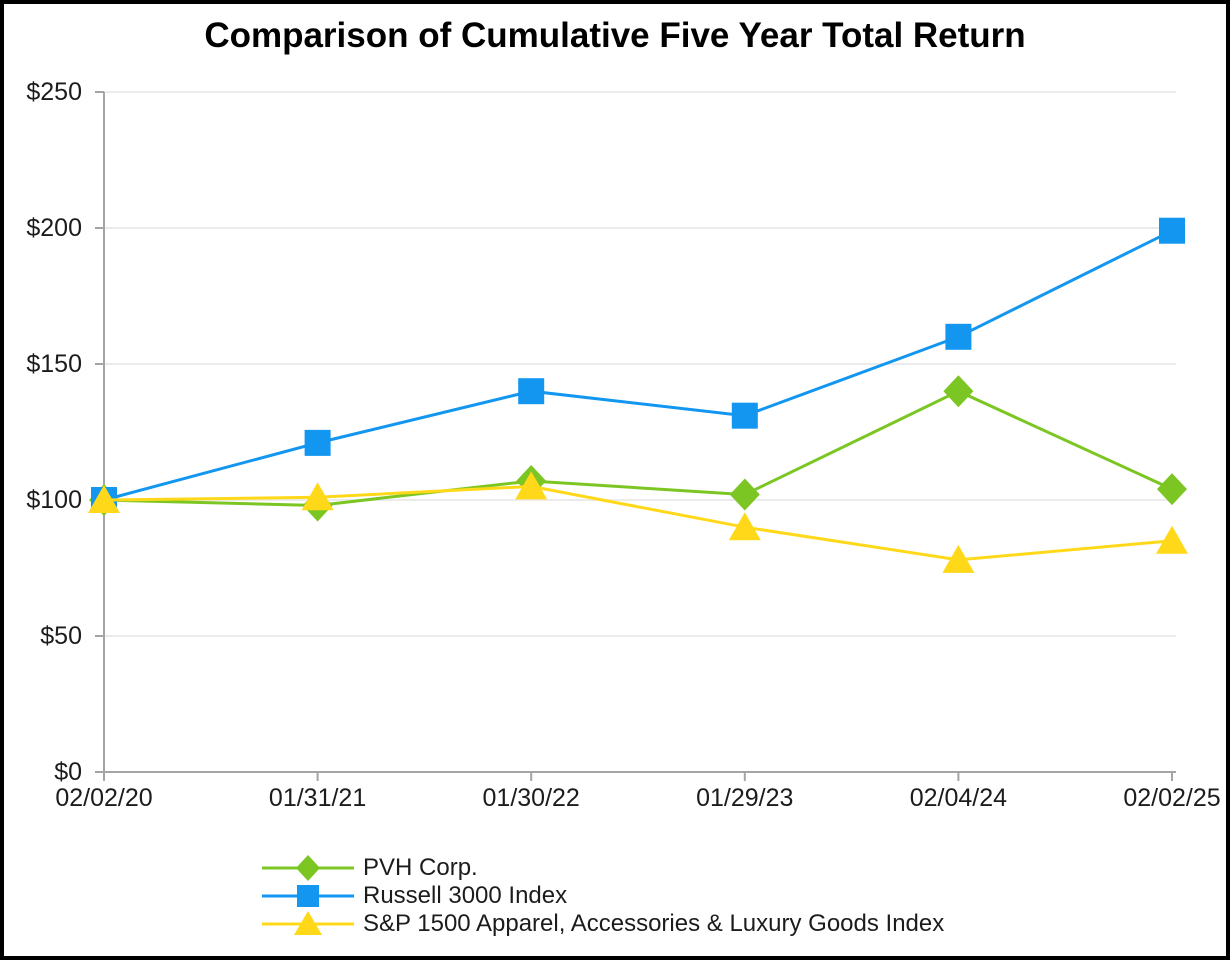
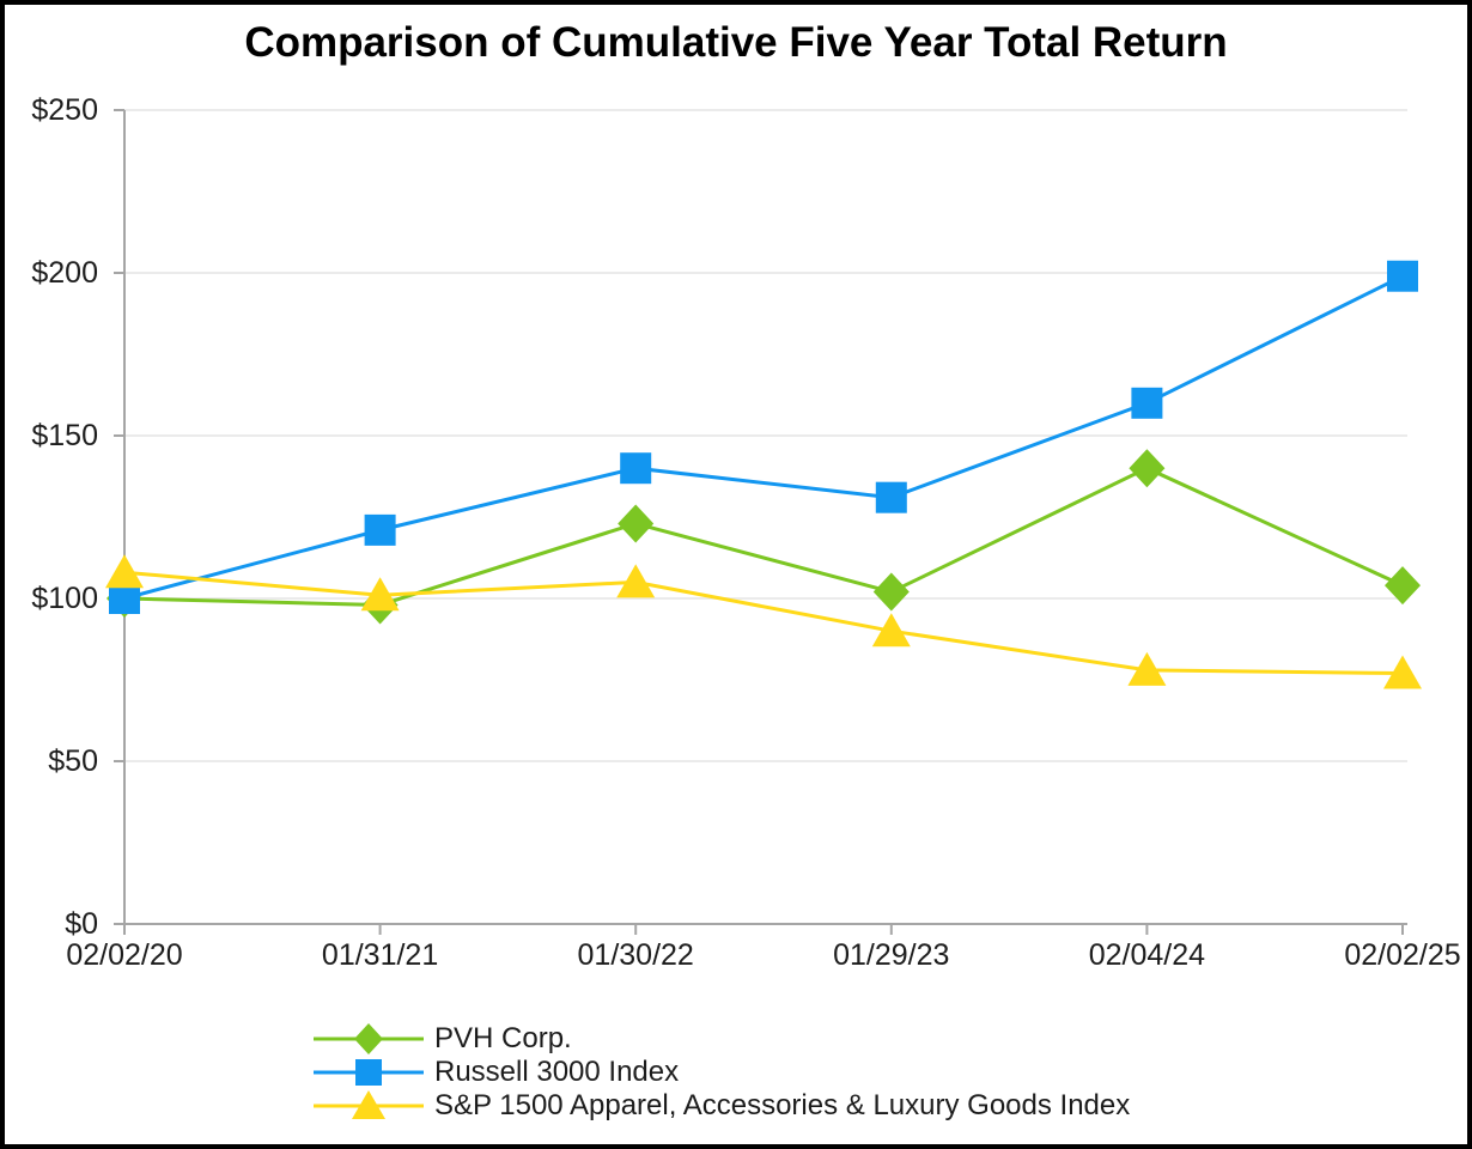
S&P 1500 Apparel, Accessories & Luxury Goods Index/02/02/20: $100 -> $108
PVH Corp./01/30/22: $107 -> $123
S&P 1500 Apparel, Accessories & Luxury Goods Index/02/02/25: $85 -> $77
